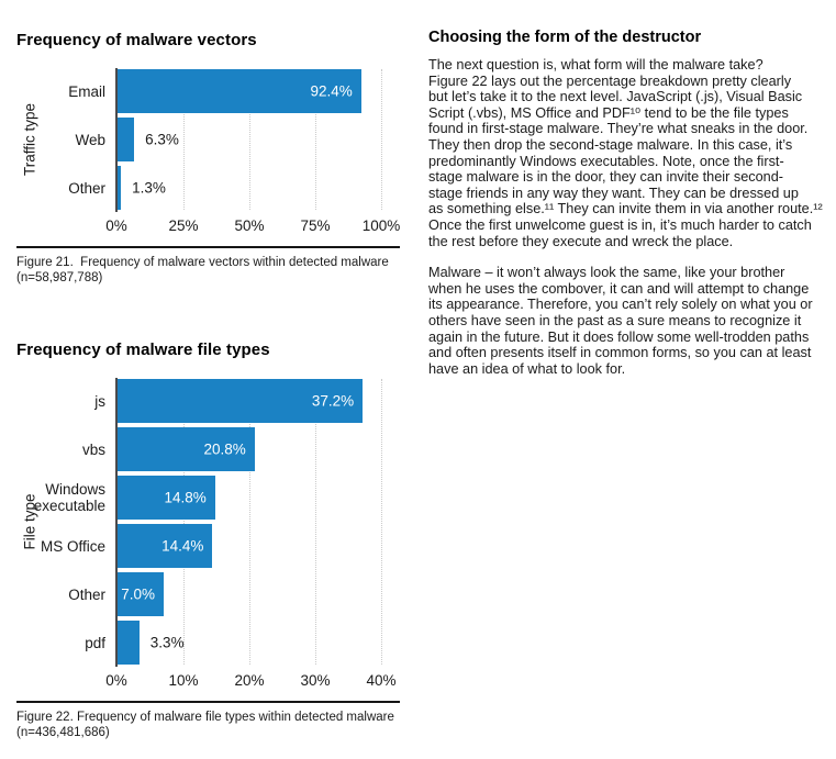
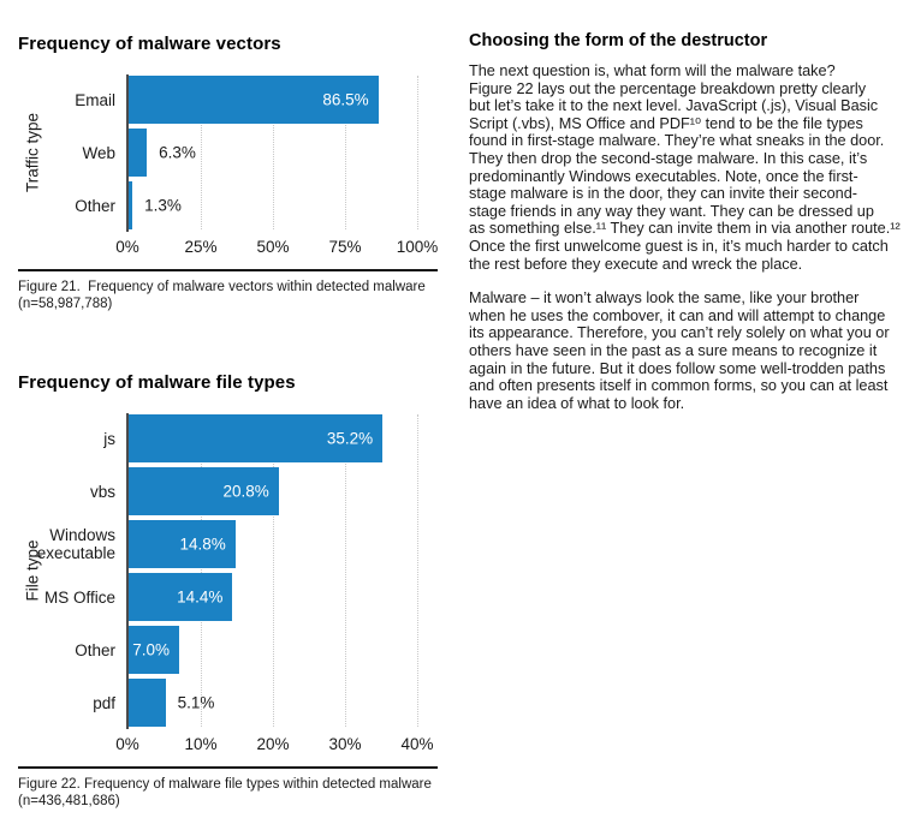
Frequency of malware vectors/Email: 92.4% -> 86.5%
Frequency of malware file types/js: 37.2% -> 35.2%
Frequency of malware file types/pdf: 3.3% -> 5.1%
